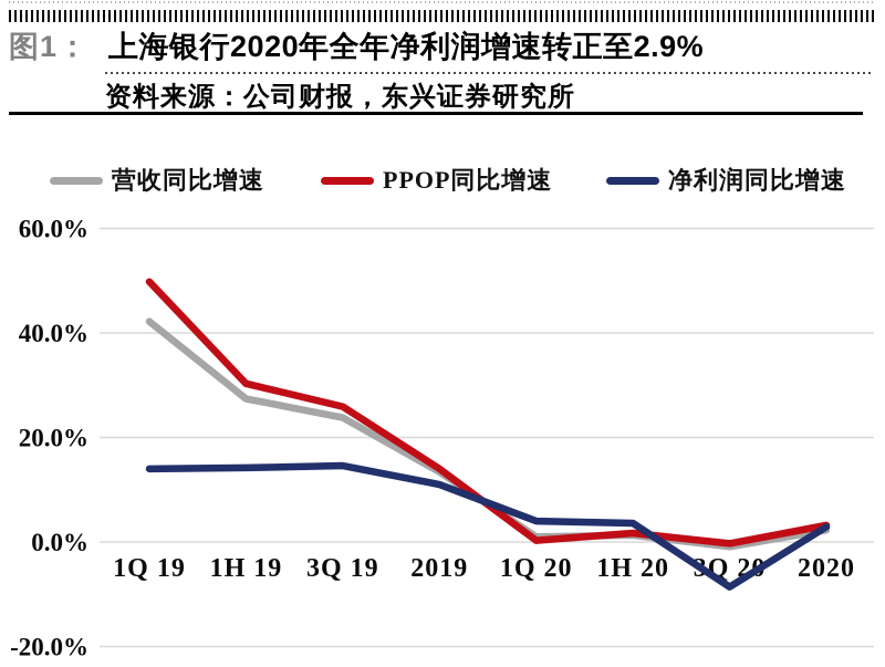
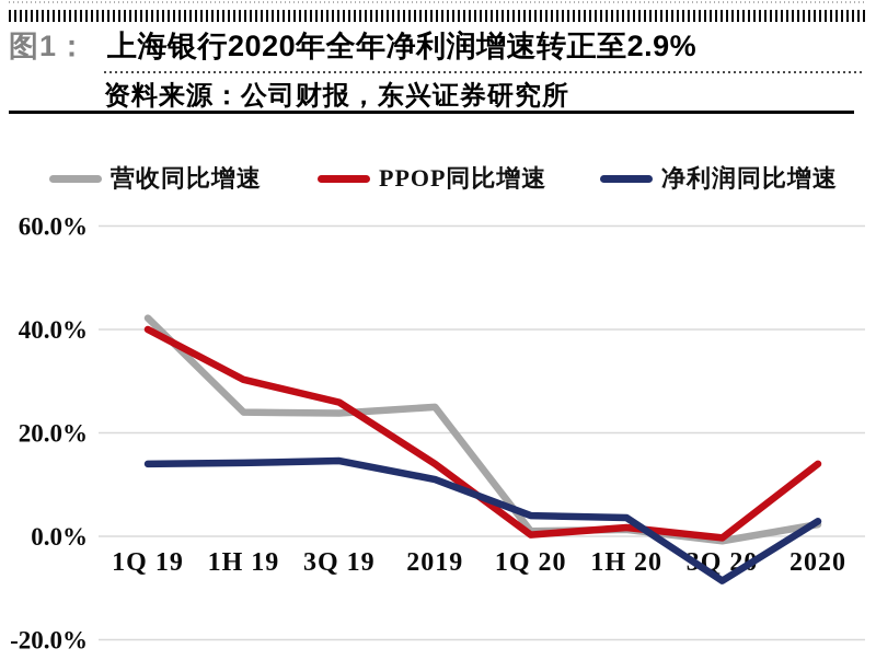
PPOP同比增速/1Q 19: 50% -> 40%
营收同比增速/1H 19: 27% -> 24%
营收同比增速/2019: 13% -> 25%
PPOP同比增速/2020: 3% -> 14%
